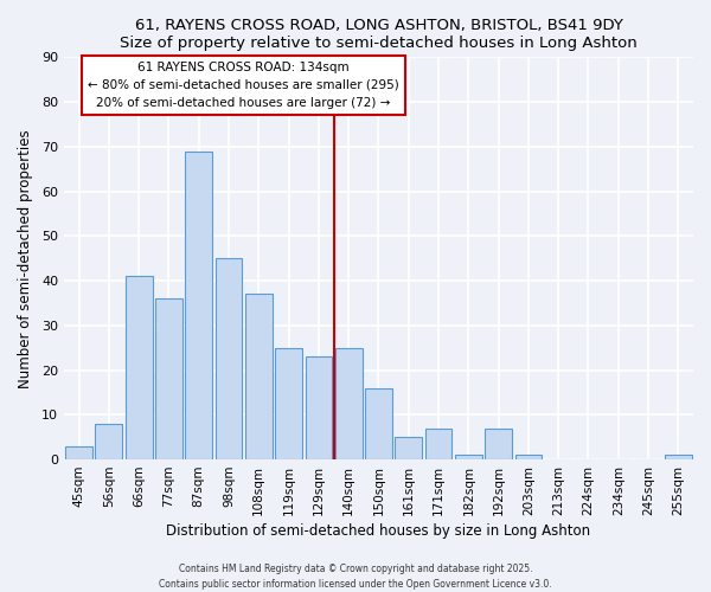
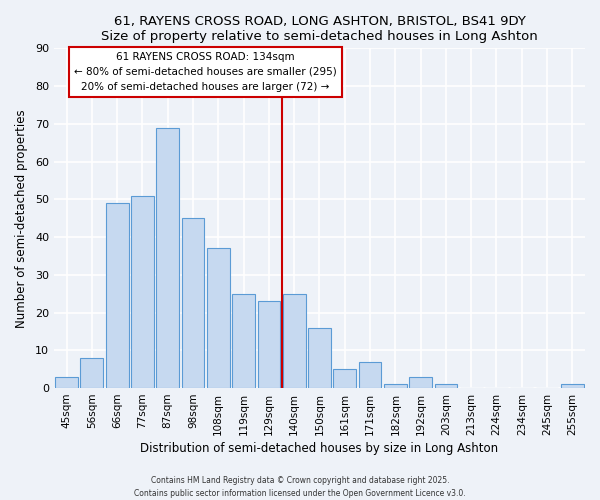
66sqm: 41 -> 49
77sqm: 36 -> 51
192sqm: 7 -> 3
